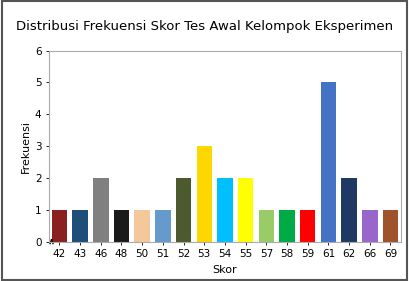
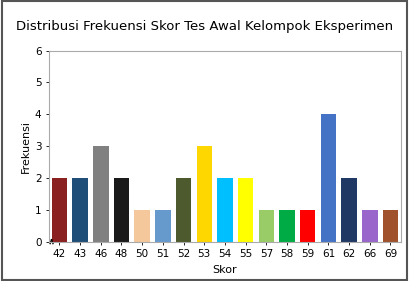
42: 1 -> 2
43: 1 -> 2
46: 2 -> 3
48: 1 -> 2
61: 5 -> 4
